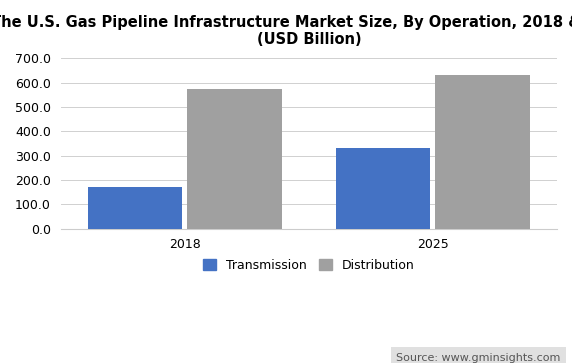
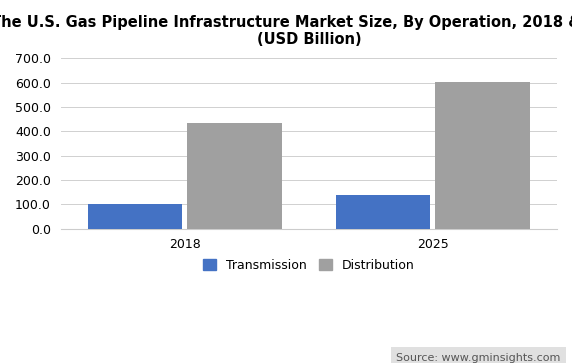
Transmission/2018: 170 -> 100
Distribution/2018: 575 -> 435
Transmission/2025: 330 -> 137
Distribution/2025: 630 -> 602
